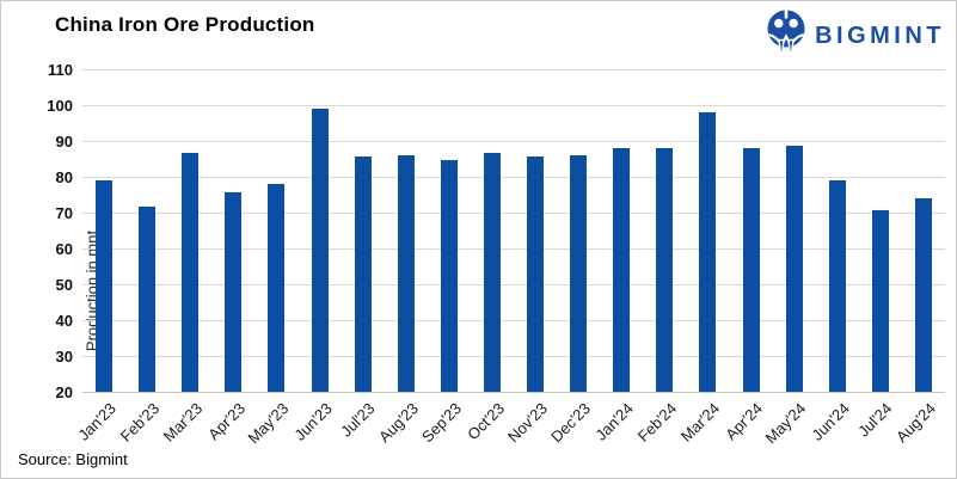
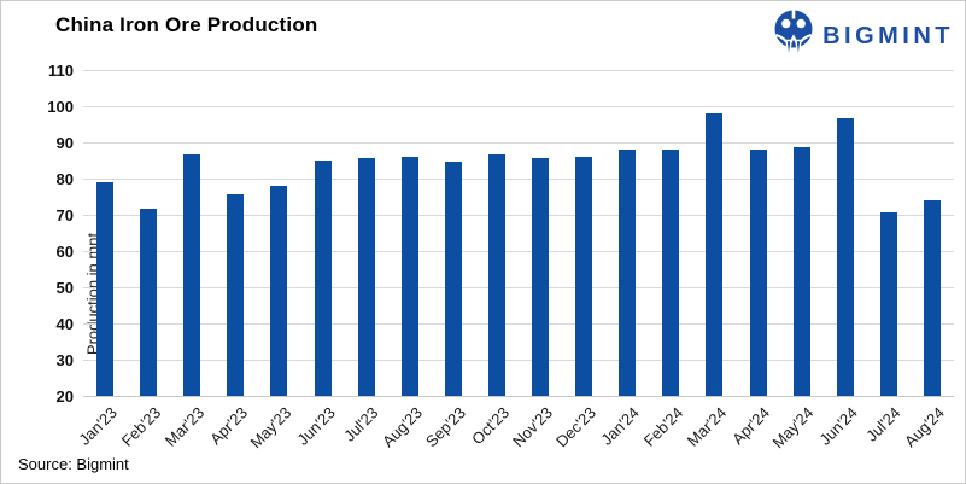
Jun'23: 99 -> 85
Jun'24: 79 -> 96
